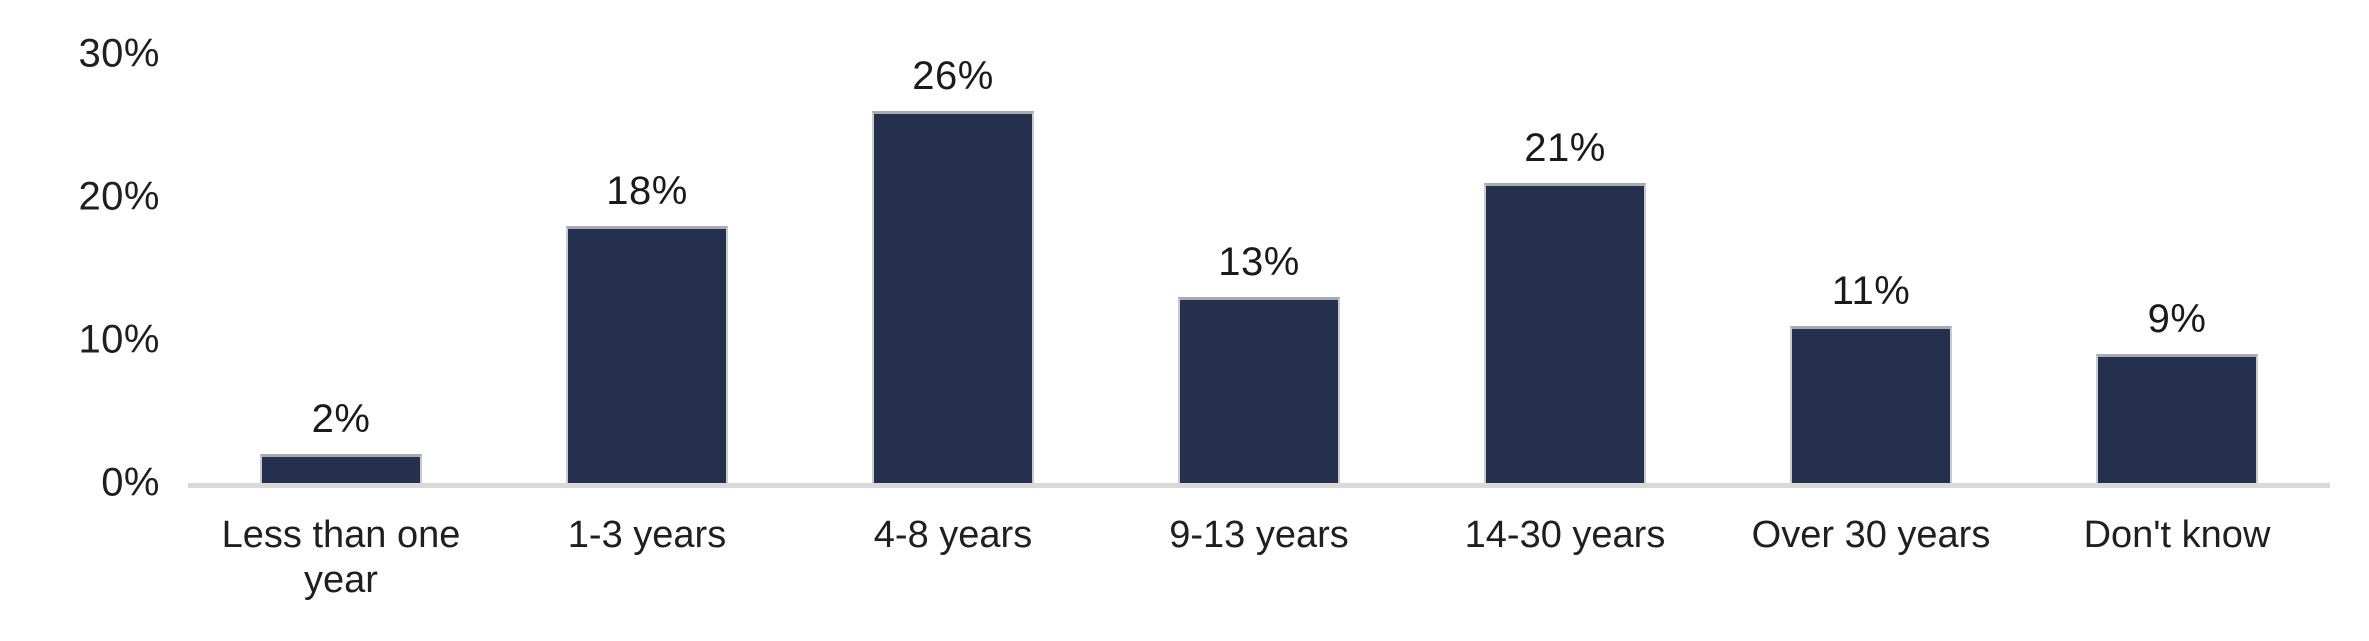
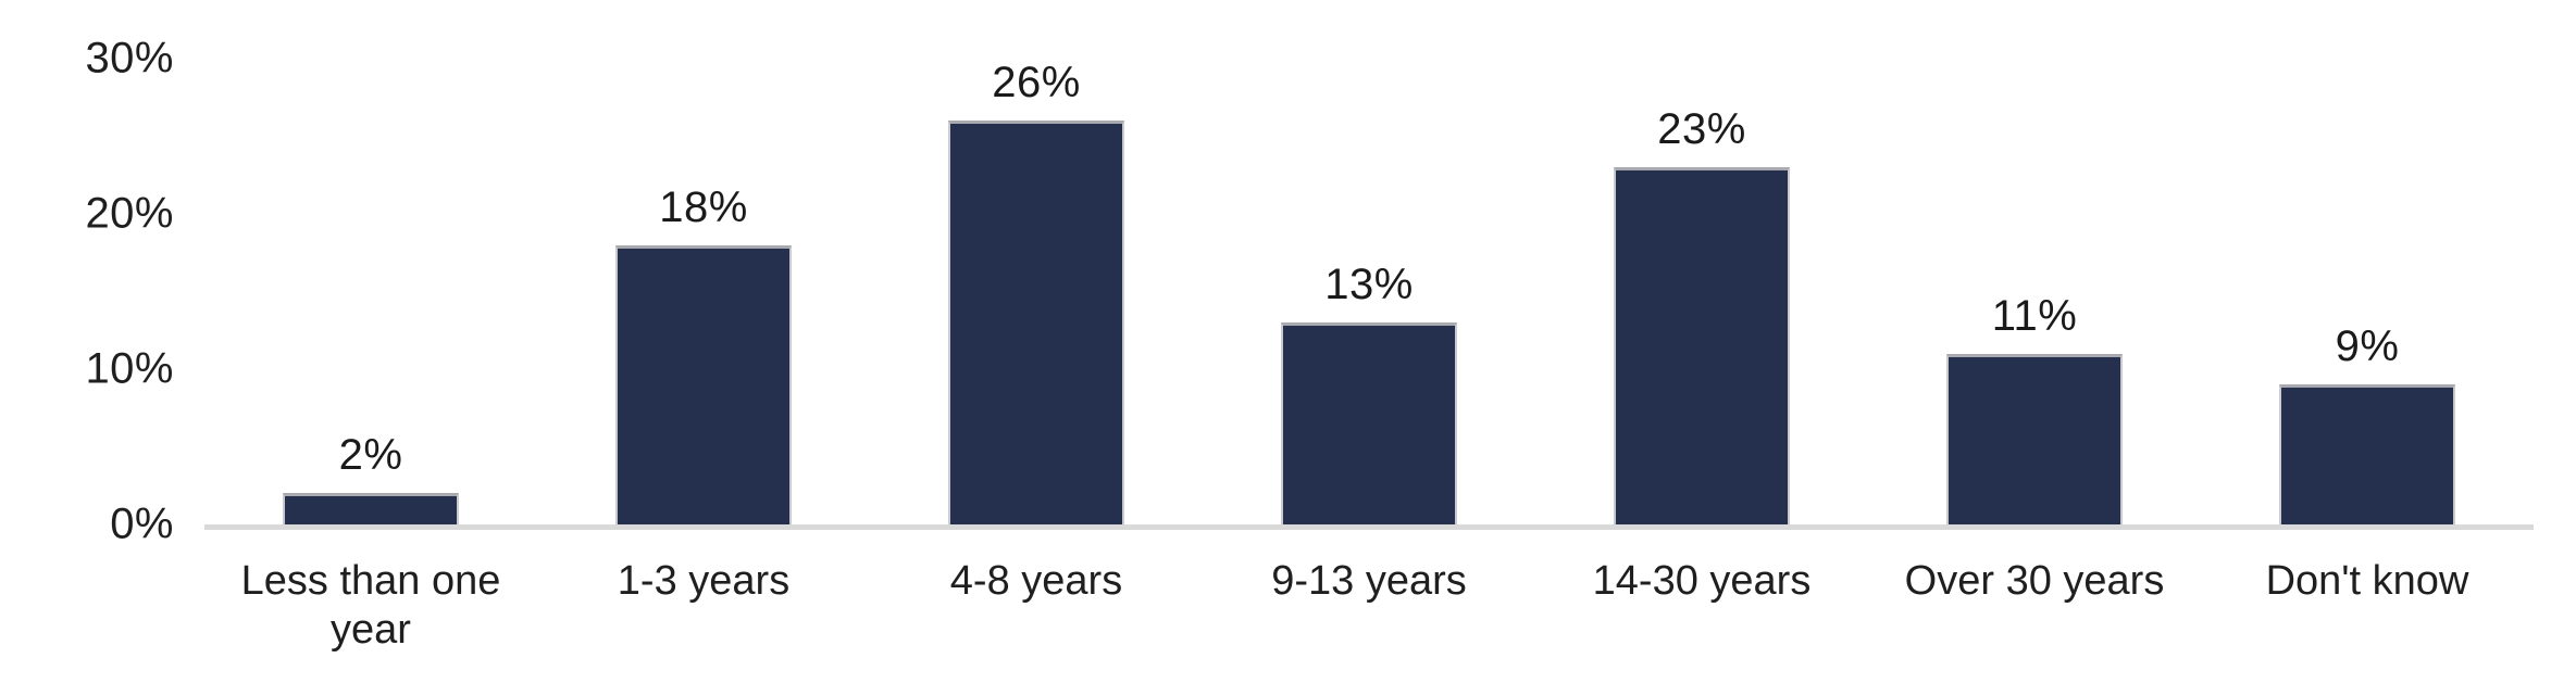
14-30 years: 21% -> 23%
